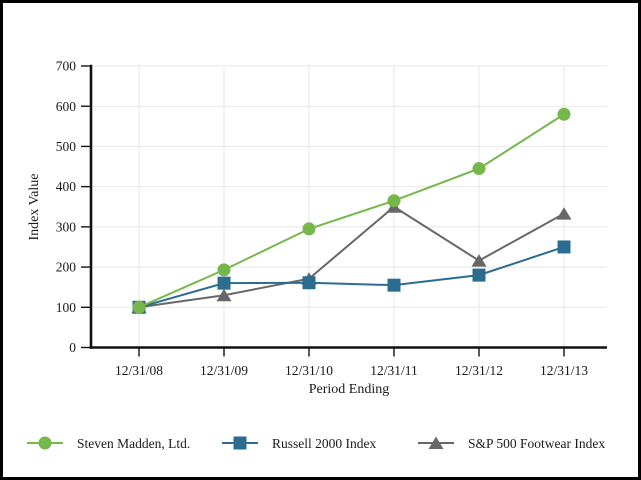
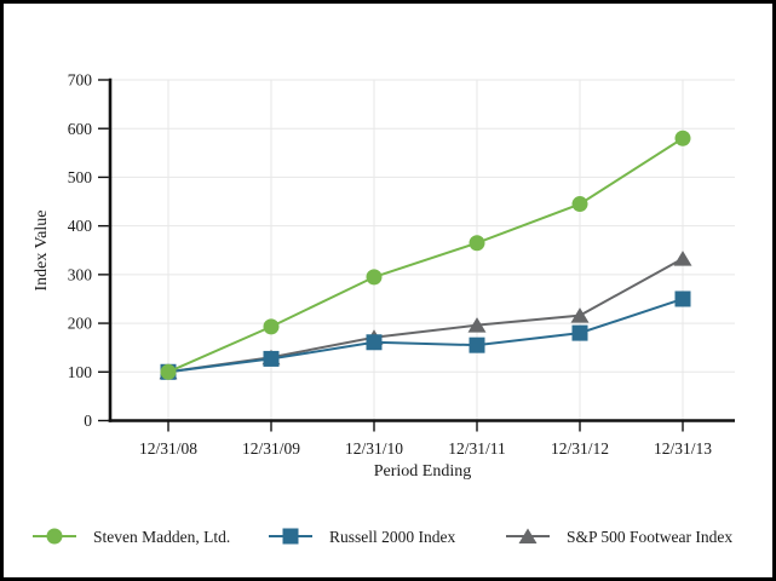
Russell 2000 Index/12/31/09: 160 -> 130
S&P 500 Footwear Index/12/31/11: 350 -> 200
